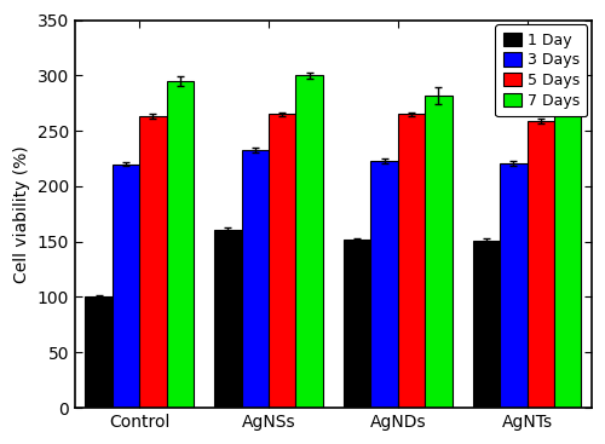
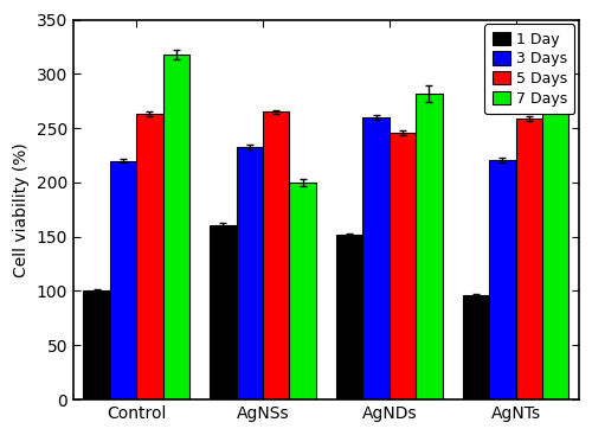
7 Days/Control: 295 -> 318
7 Days/AgNSs: 300 -> 200
3 Days/AgNDs: 223 -> 260
5 Days/AgNDs: 265 -> 246
1 Day/AgNTs: 151 -> 96
